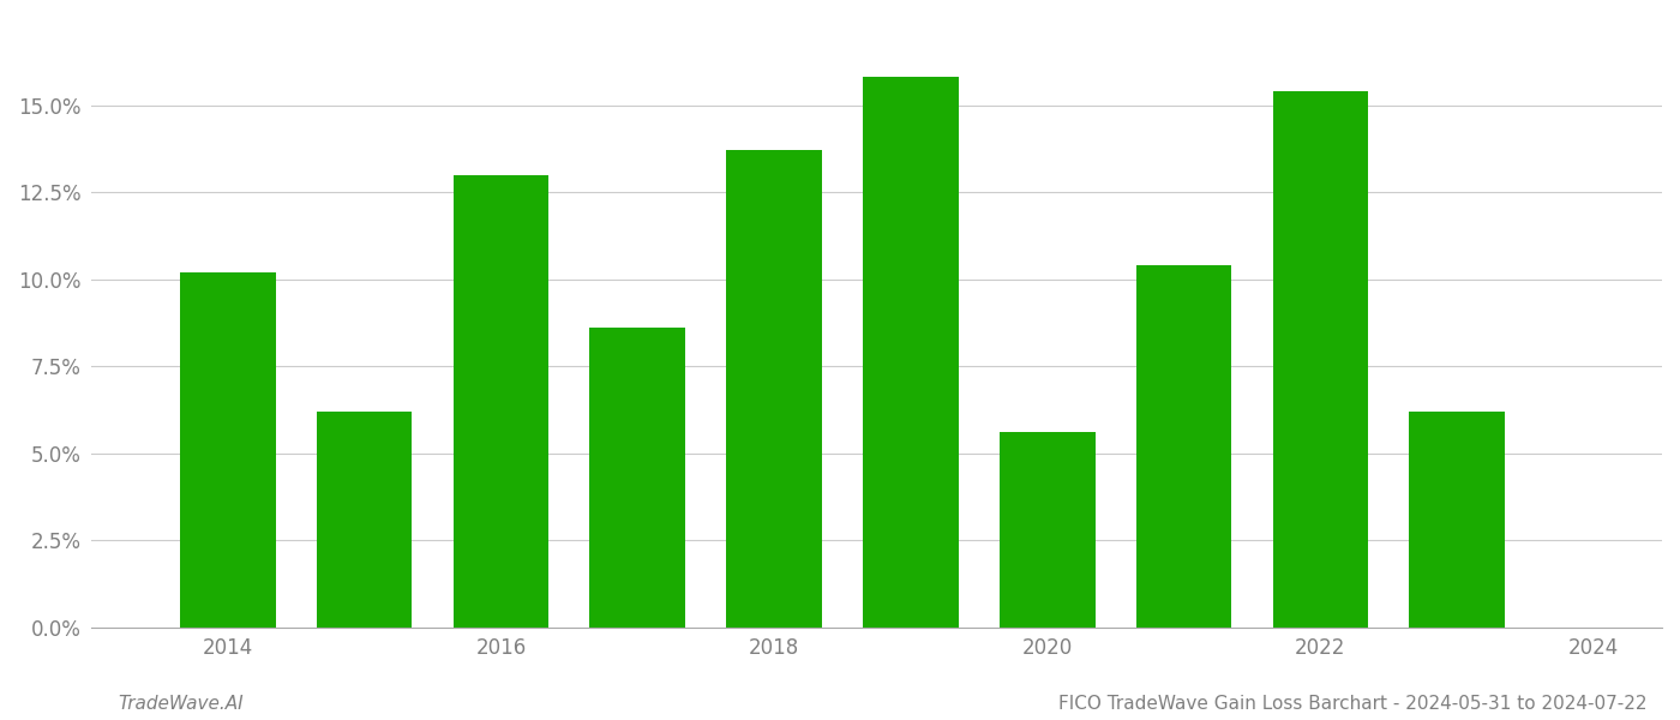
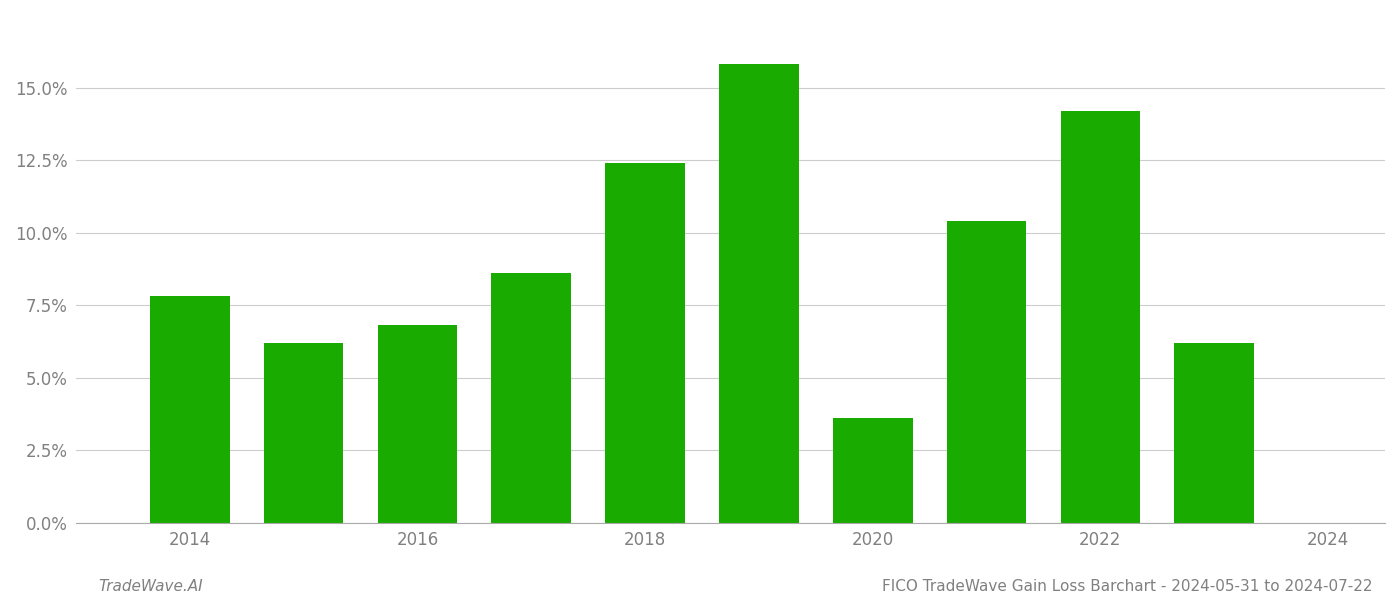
2014: 10.2% -> 7.8%
2016: 13.0% -> 6.8%
2018: 13.7% -> 12.4%
2020: 5.6% -> 3.6%
2022: 15.4% -> 14.2%
